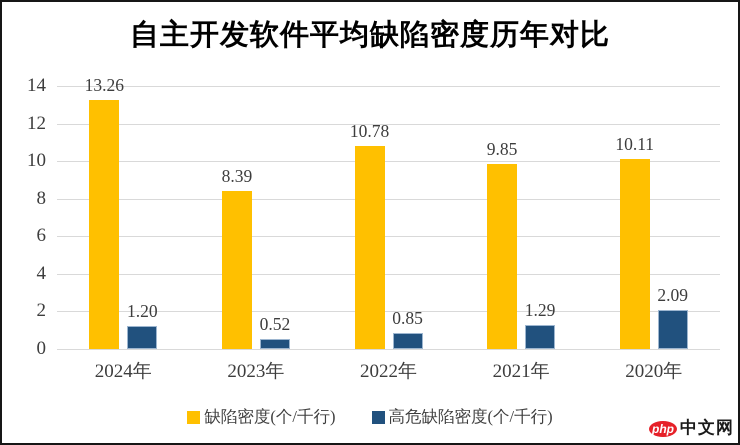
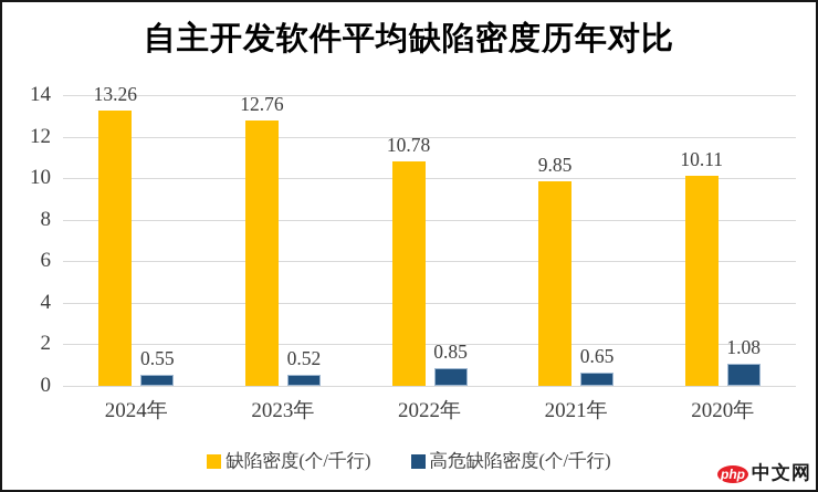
高危缺陷密度(个/千行)/2024年: 1.20 -> 0.55
缺陷密度(个/千行)/2023年: 8.39 -> 12.76
高危缺陷密度(个/千行)/2021年: 1.29 -> 0.65
高危缺陷密度(个/千行)/2020年: 2.09 -> 1.08
